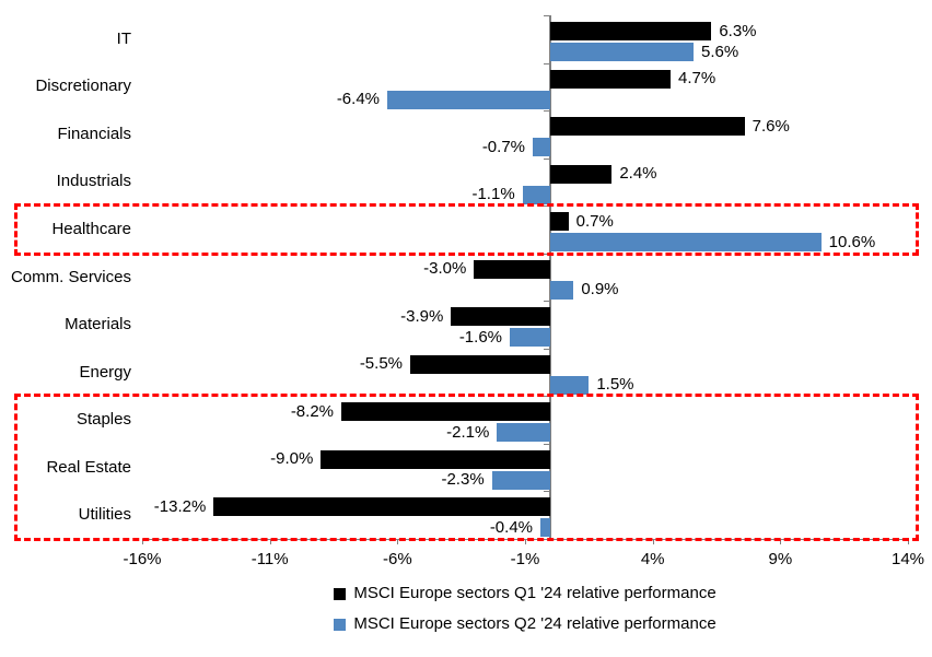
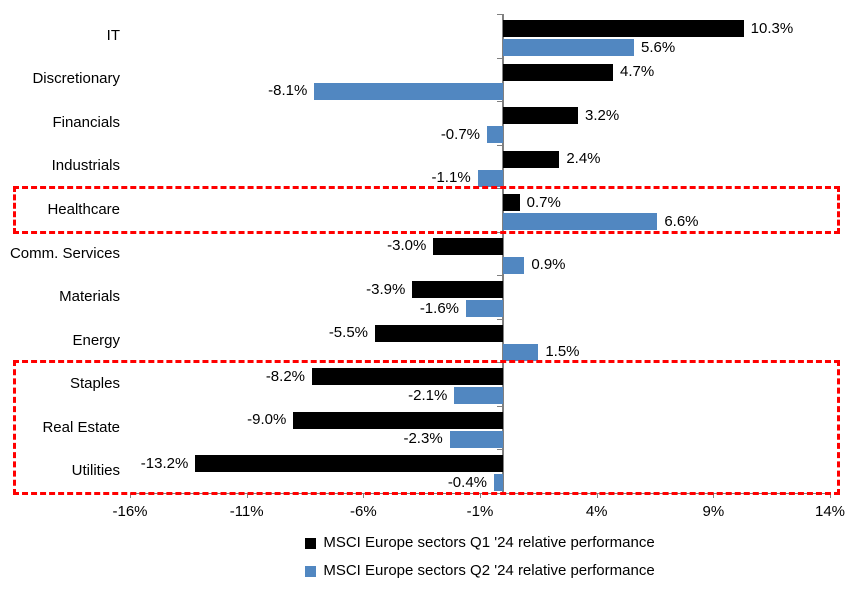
MSCI Europe sectors Q1 '24 relative performance/IT: 6.3% -> 10.3%
MSCI Europe sectors Q2 '24 relative performance/Discretionary: -6.4% -> -8.1%
MSCI Europe sectors Q1 '24 relative performance/Financials: 7.6% -> 3.2%
MSCI Europe sectors Q2 '24 relative performance/Healthcare: 10.6% -> 6.6%
